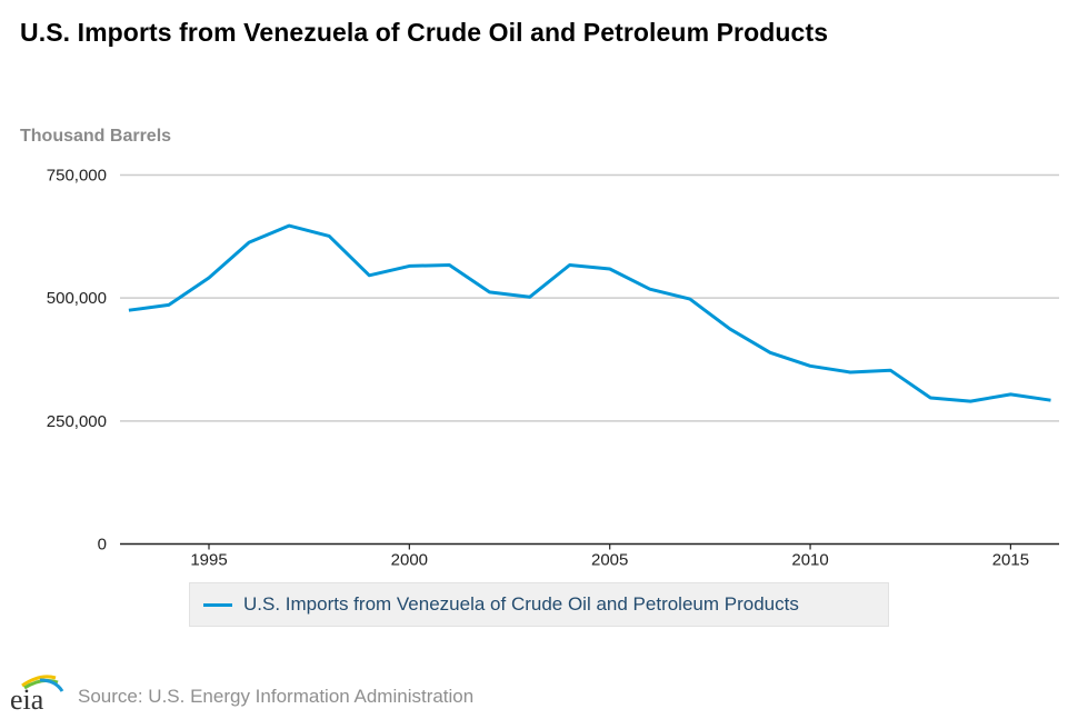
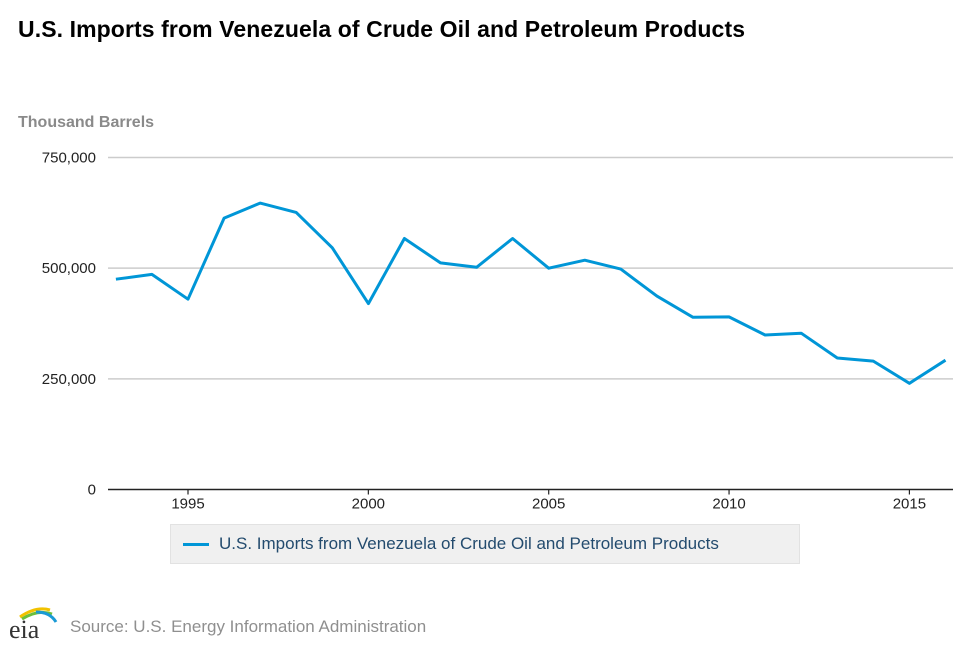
1995: 540000 -> 430000
2000: 560000 -> 420000
2005: 560000 -> 500000
2010: 360000 -> 390000
2015: 300000 -> 240000
